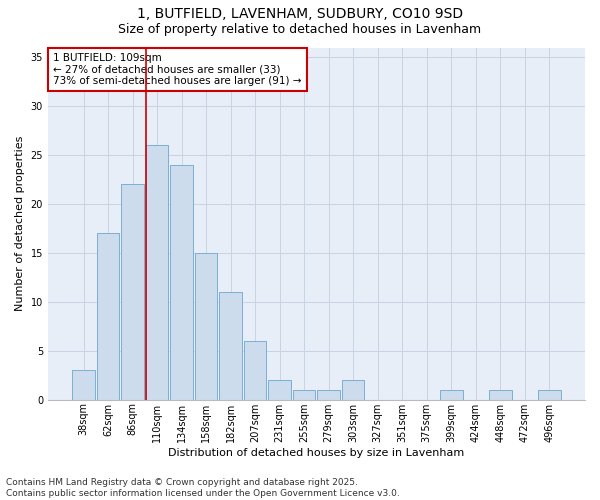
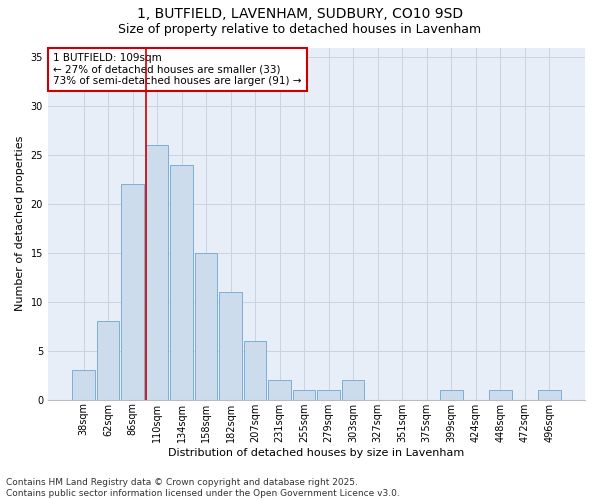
62sqm: 17 -> 8
